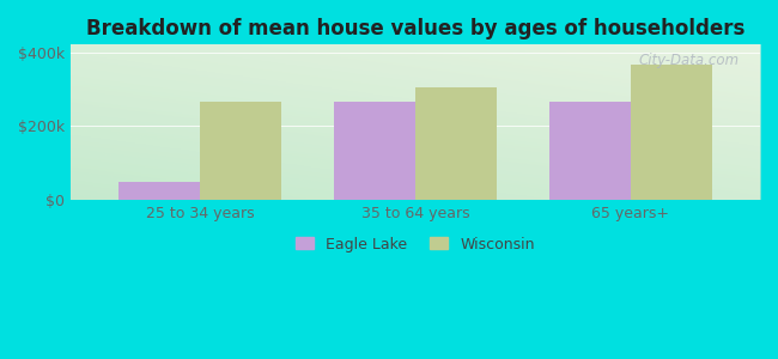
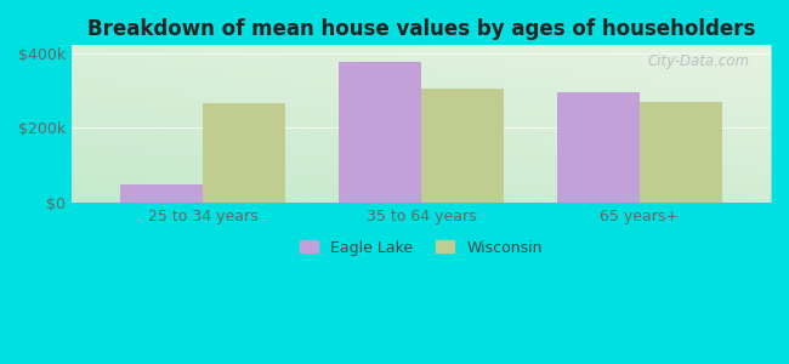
Eagle Lake/35 to 64 years: $265k -> $375k
Eagle Lake/65 years+: $265k -> $295k
Wisconsin/65 years+: $365k -> $270k
